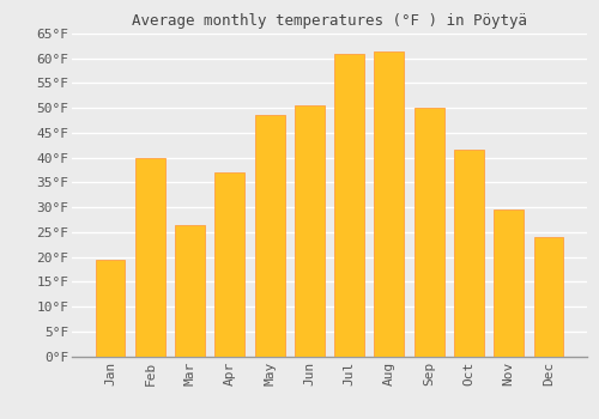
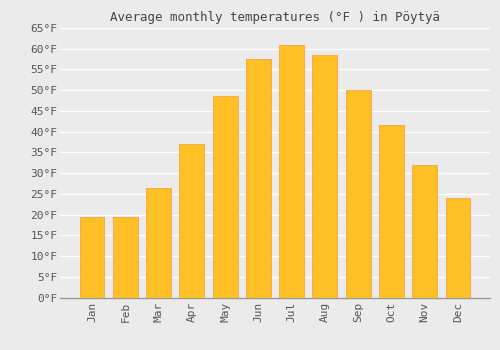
Feb: 40.0°F -> 19.5°F
Jun: 50.5°F -> 57.5°F
Aug: 61.5°F -> 58.5°F
Nov: 29.5°F -> 32.0°F
